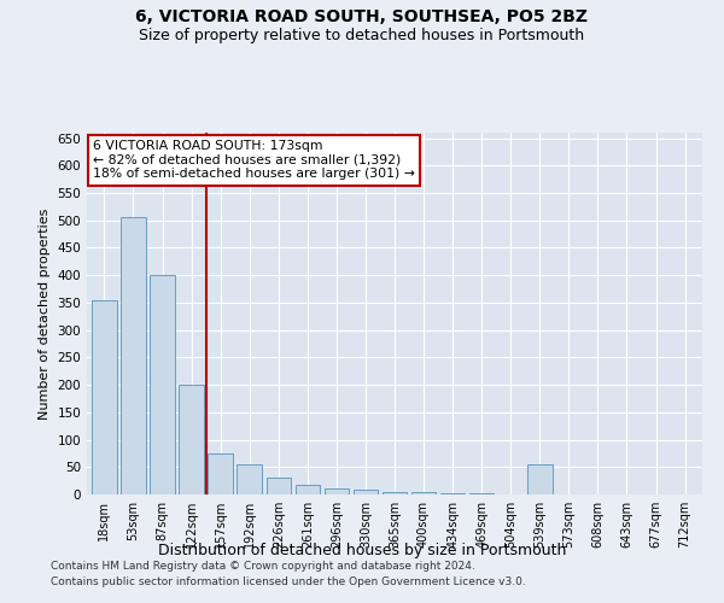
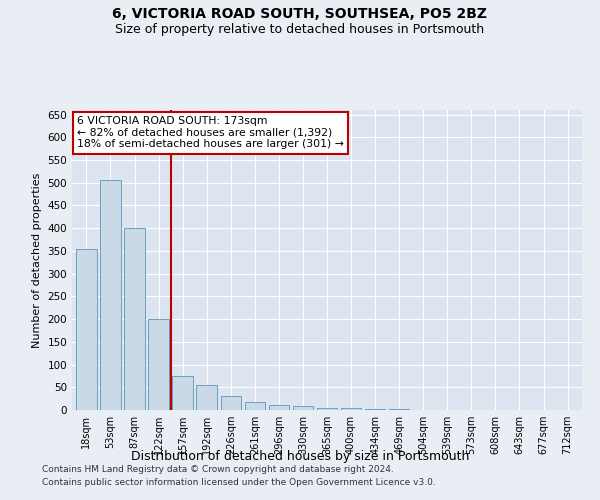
539sqm: 55 -> 1
